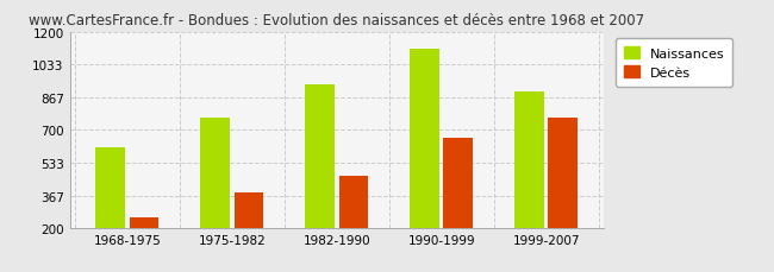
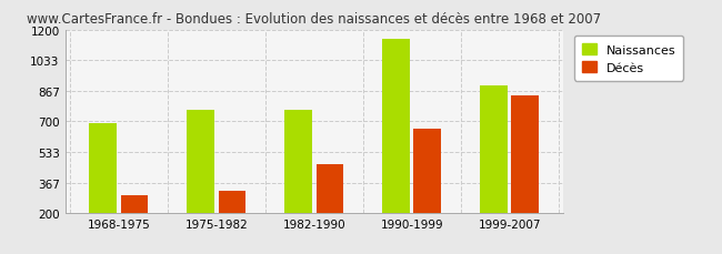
Naissances/1968-1975: 610 -> 690
Décès/1968-1975: 260 -> 300
Décès/1975-1982: 380 -> 320
Naissances/1982-1990: 930 -> 760
Naissances/1990-1999: 1120 -> 1150
Décès/1999-2007: 760 -> 840
